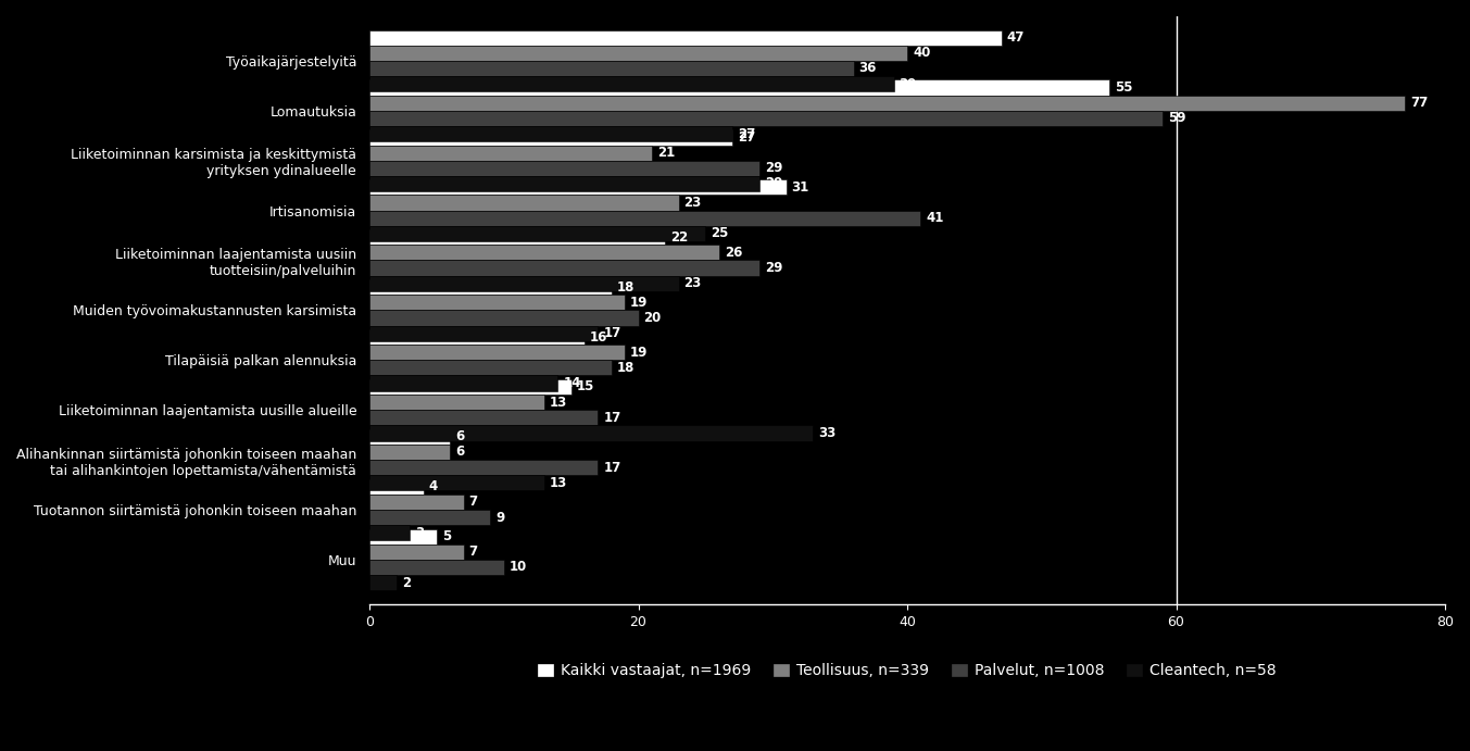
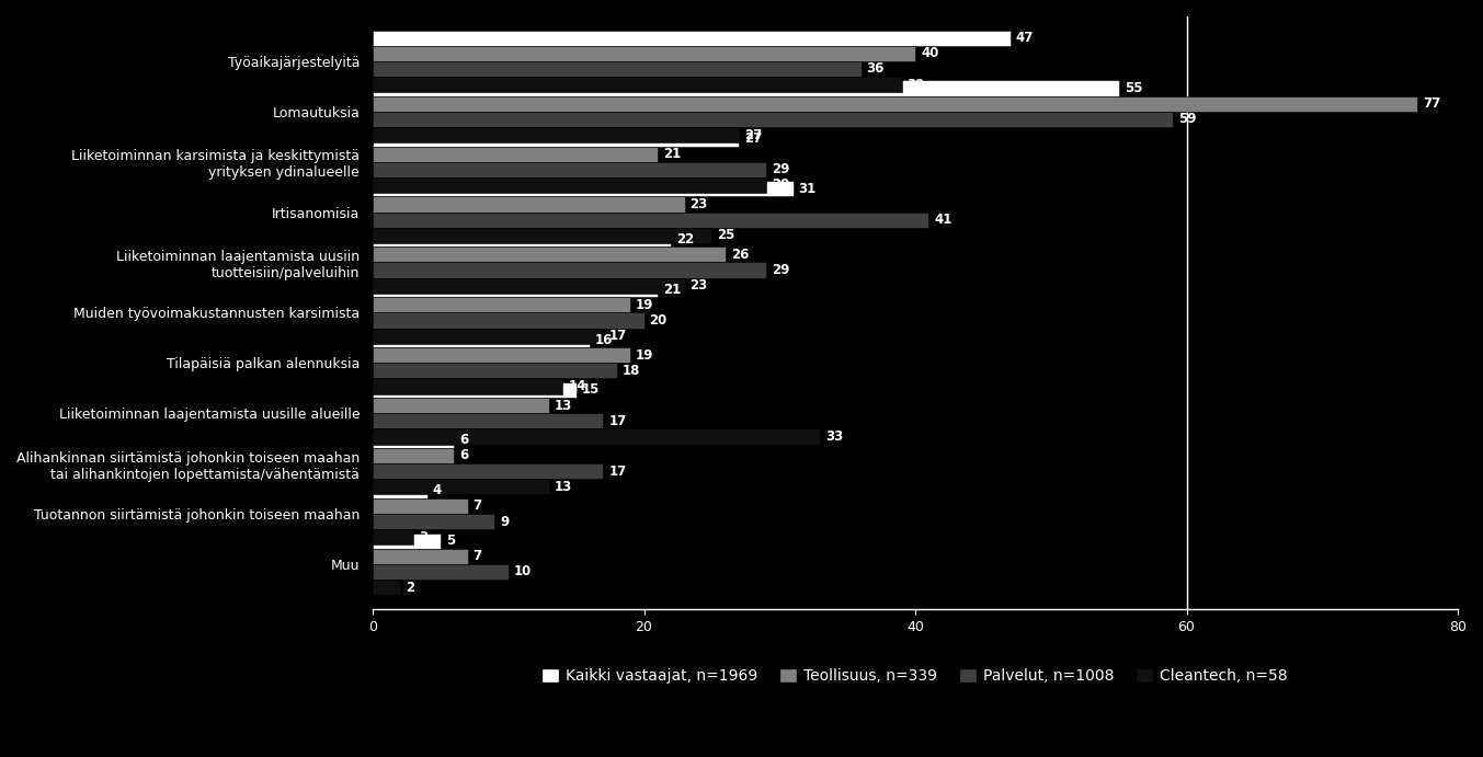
Kaikki vastaajat, n=1969/Muiden työvoimakustannusten karsimista: 18 -> 21
